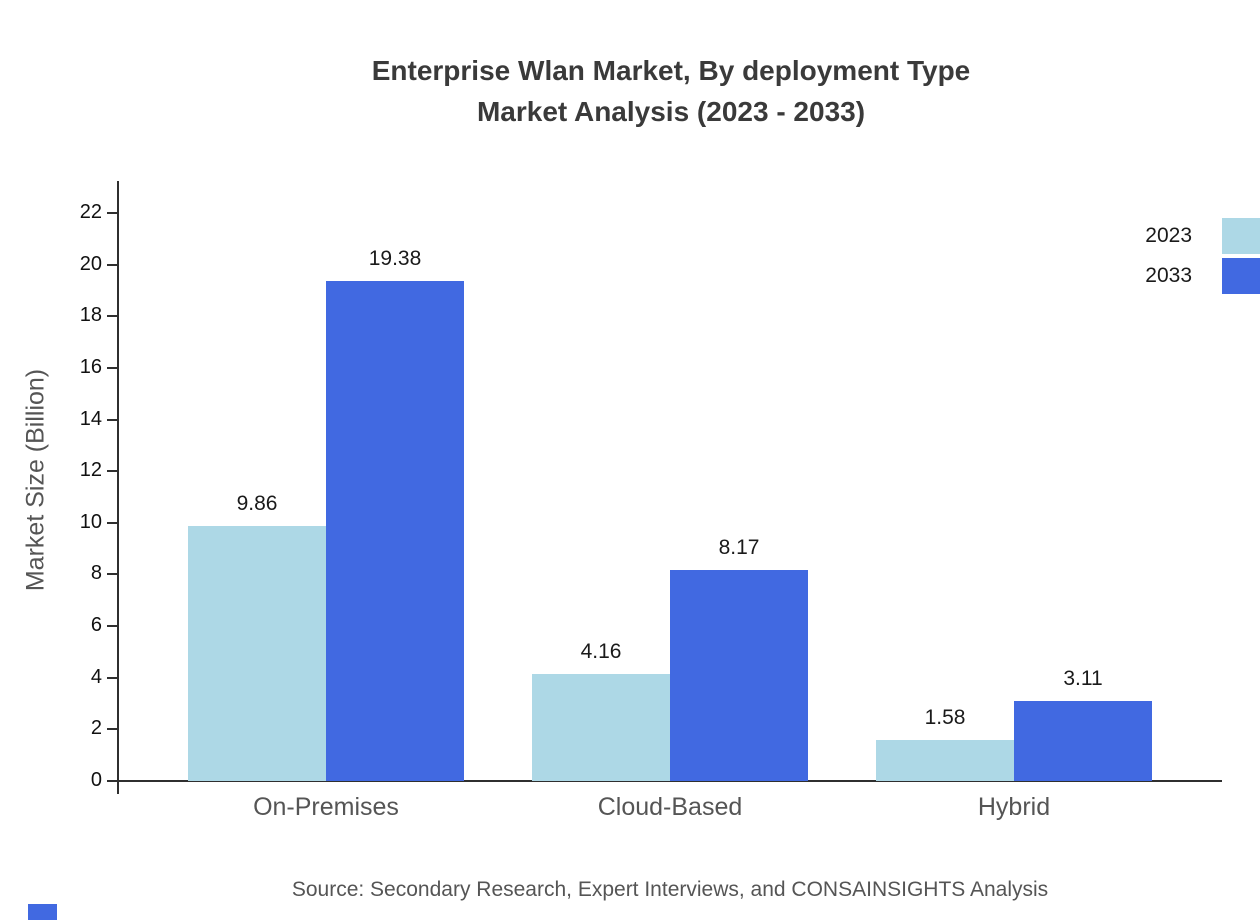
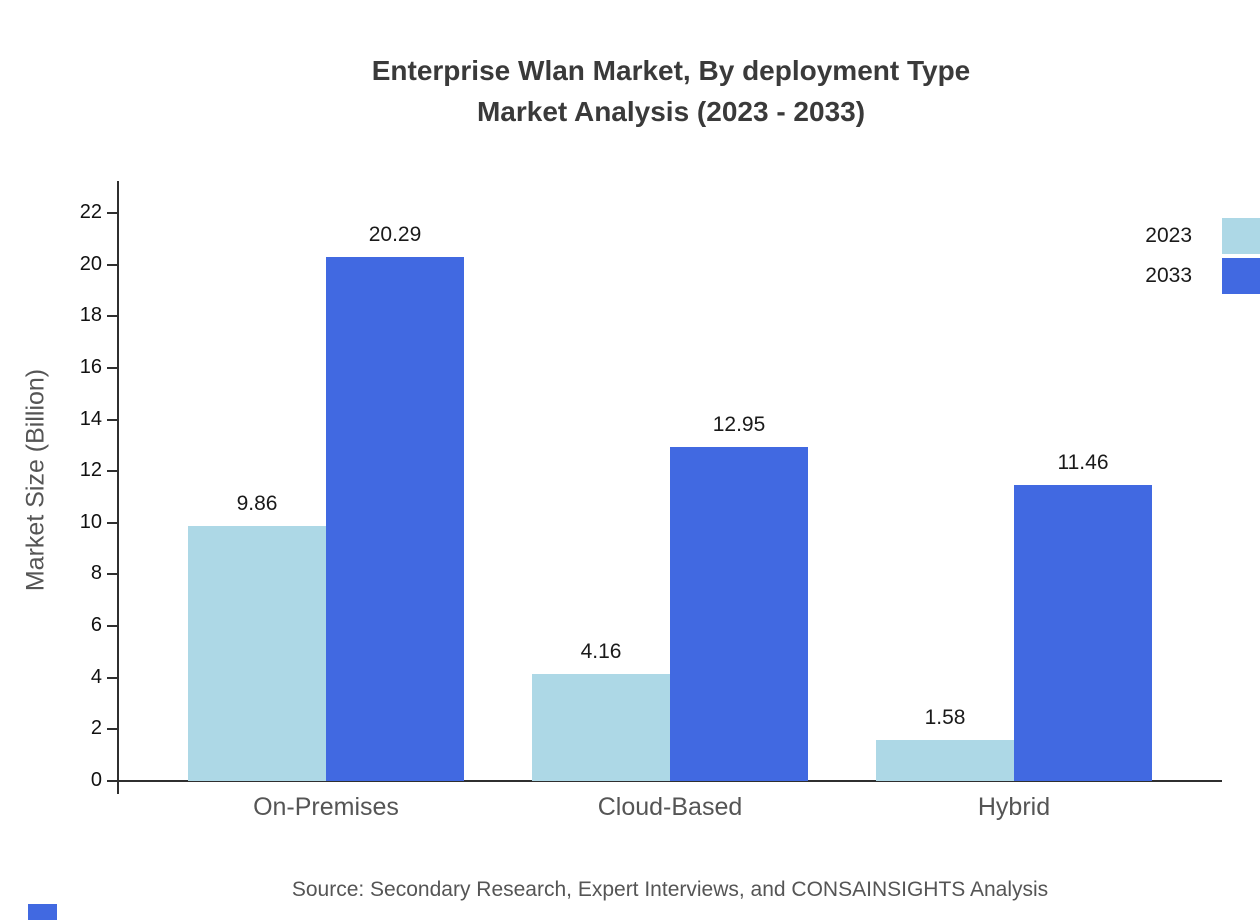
2033/On-Premises: 19.38 -> 20.29
2033/Cloud-Based: 8.17 -> 12.95
2033/Hybrid: 3.11 -> 11.46
